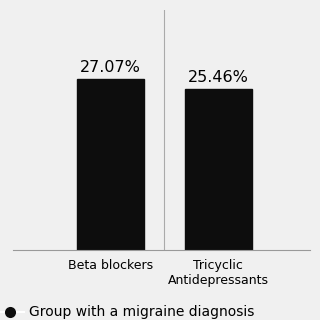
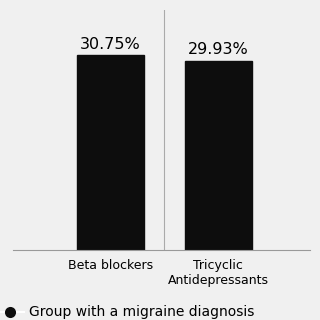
Beta blockers: 27.07% -> 30.75%
Tricyclic Antidepressants: 25.46% -> 29.93%
